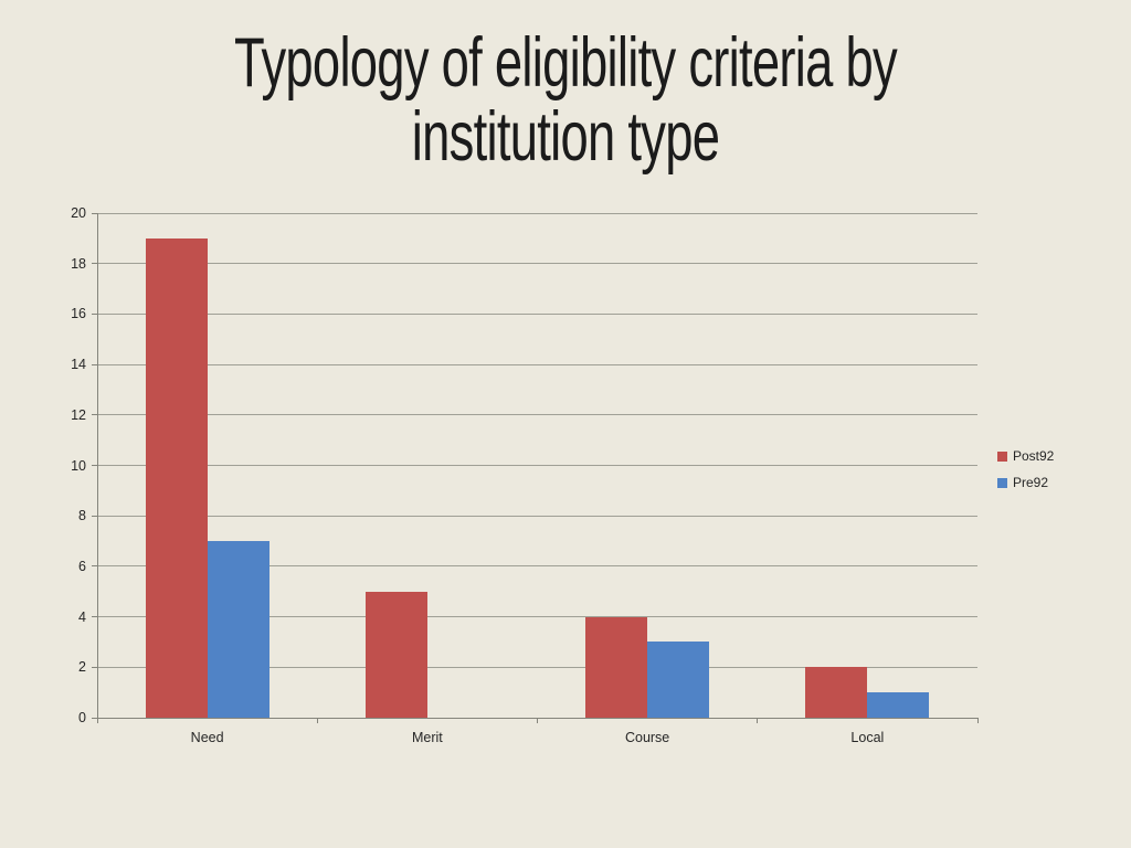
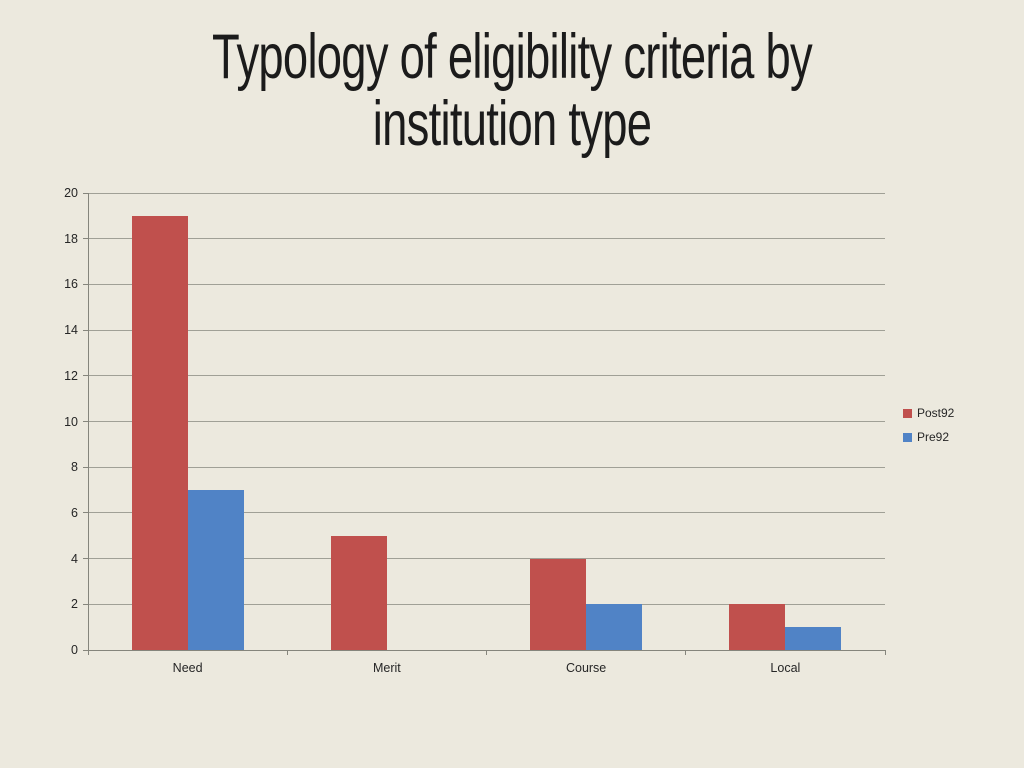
Pre92/Course: 3 -> 2
